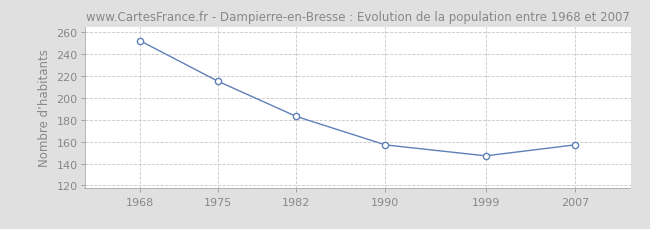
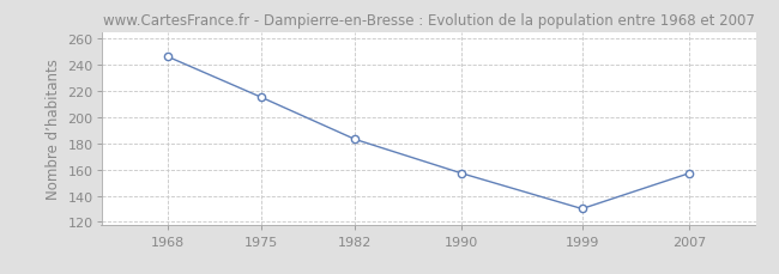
1968: 252 -> 246
1999: 147 -> 130
